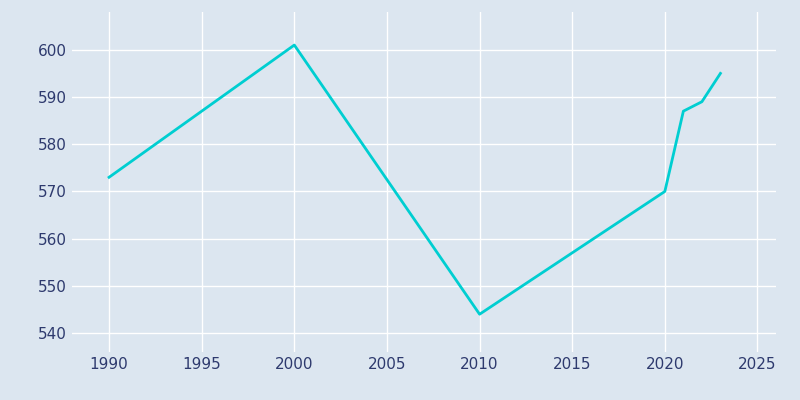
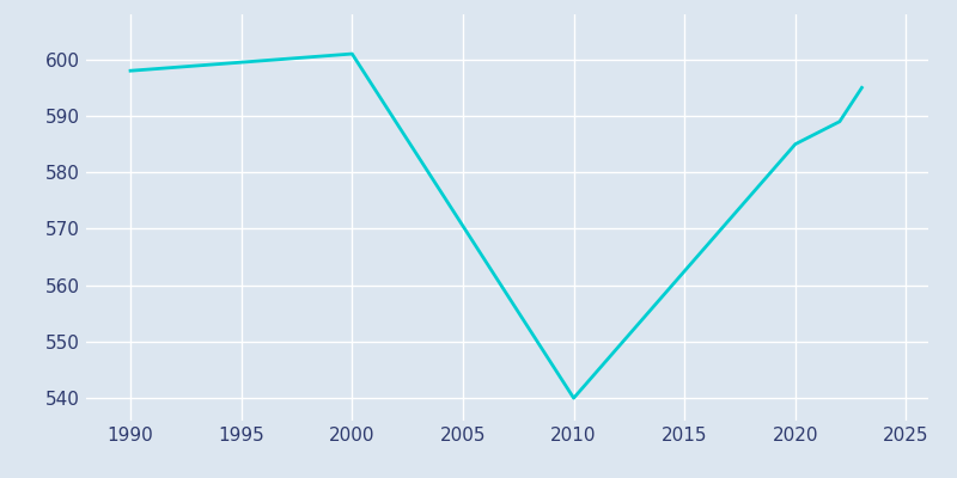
1990: 573 -> 598
2010: 544 -> 540
2020: 570 -> 585
